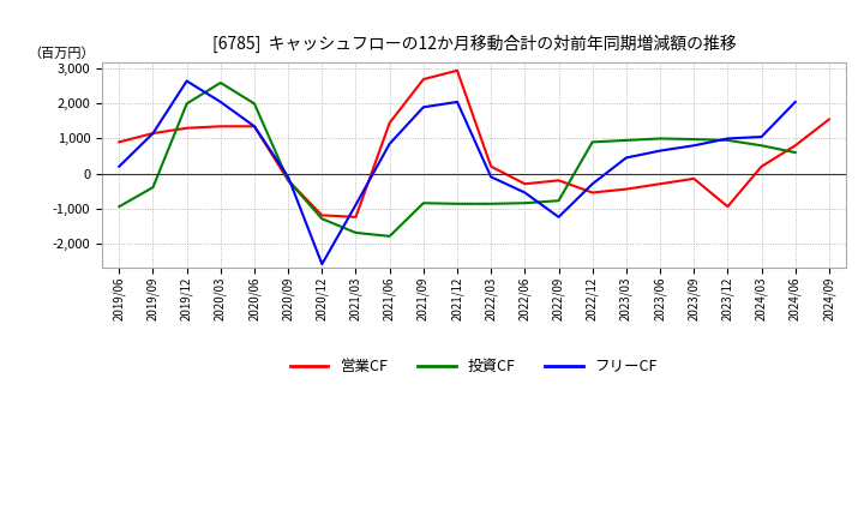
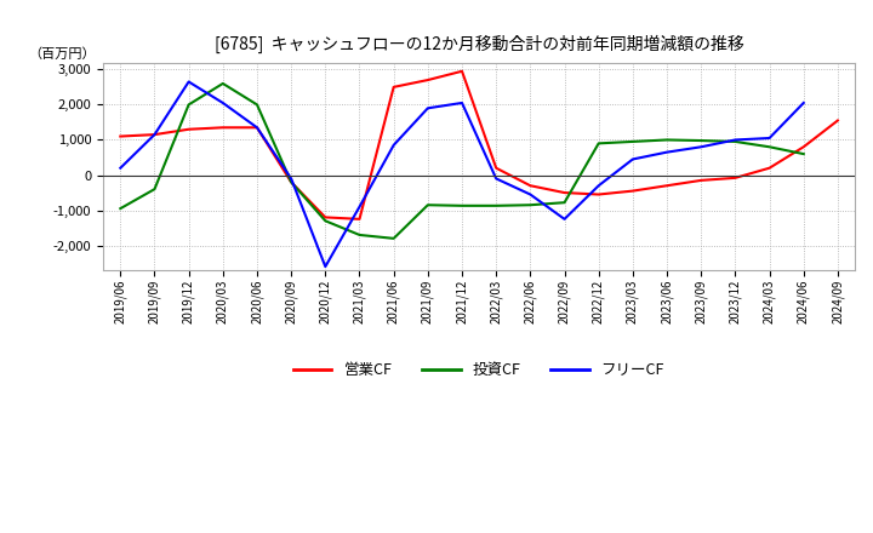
営業CF/2019/06: 900 -> 1,100
営業CF/2021/06: 1,450 -> 2,500
営業CF/2022/09: -200 -> -500
営業CF/2023/12: -950 -> -80
